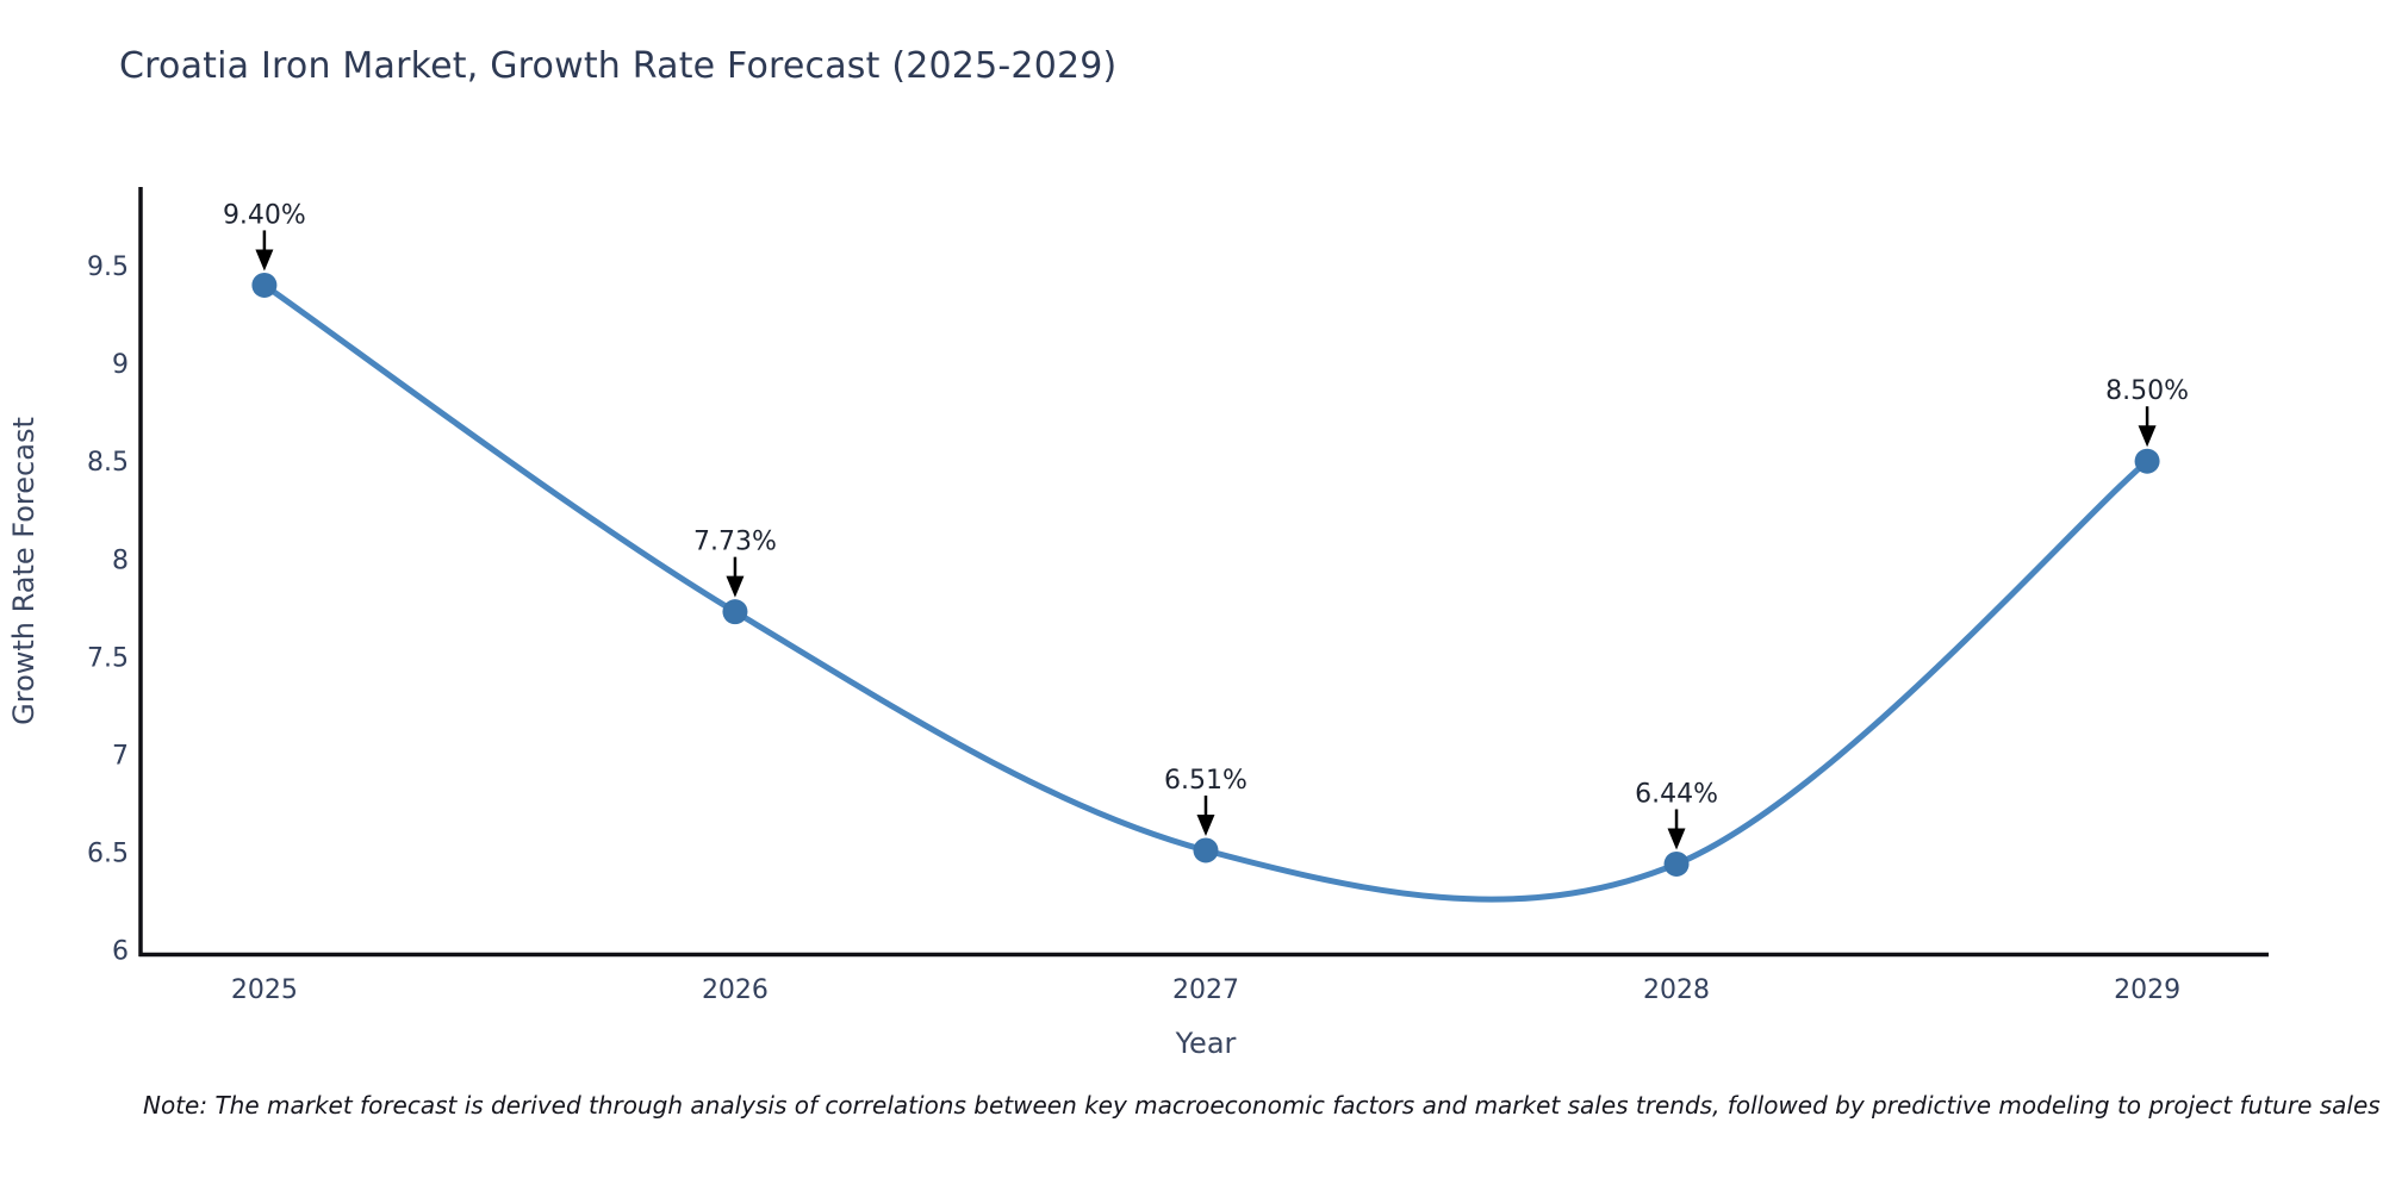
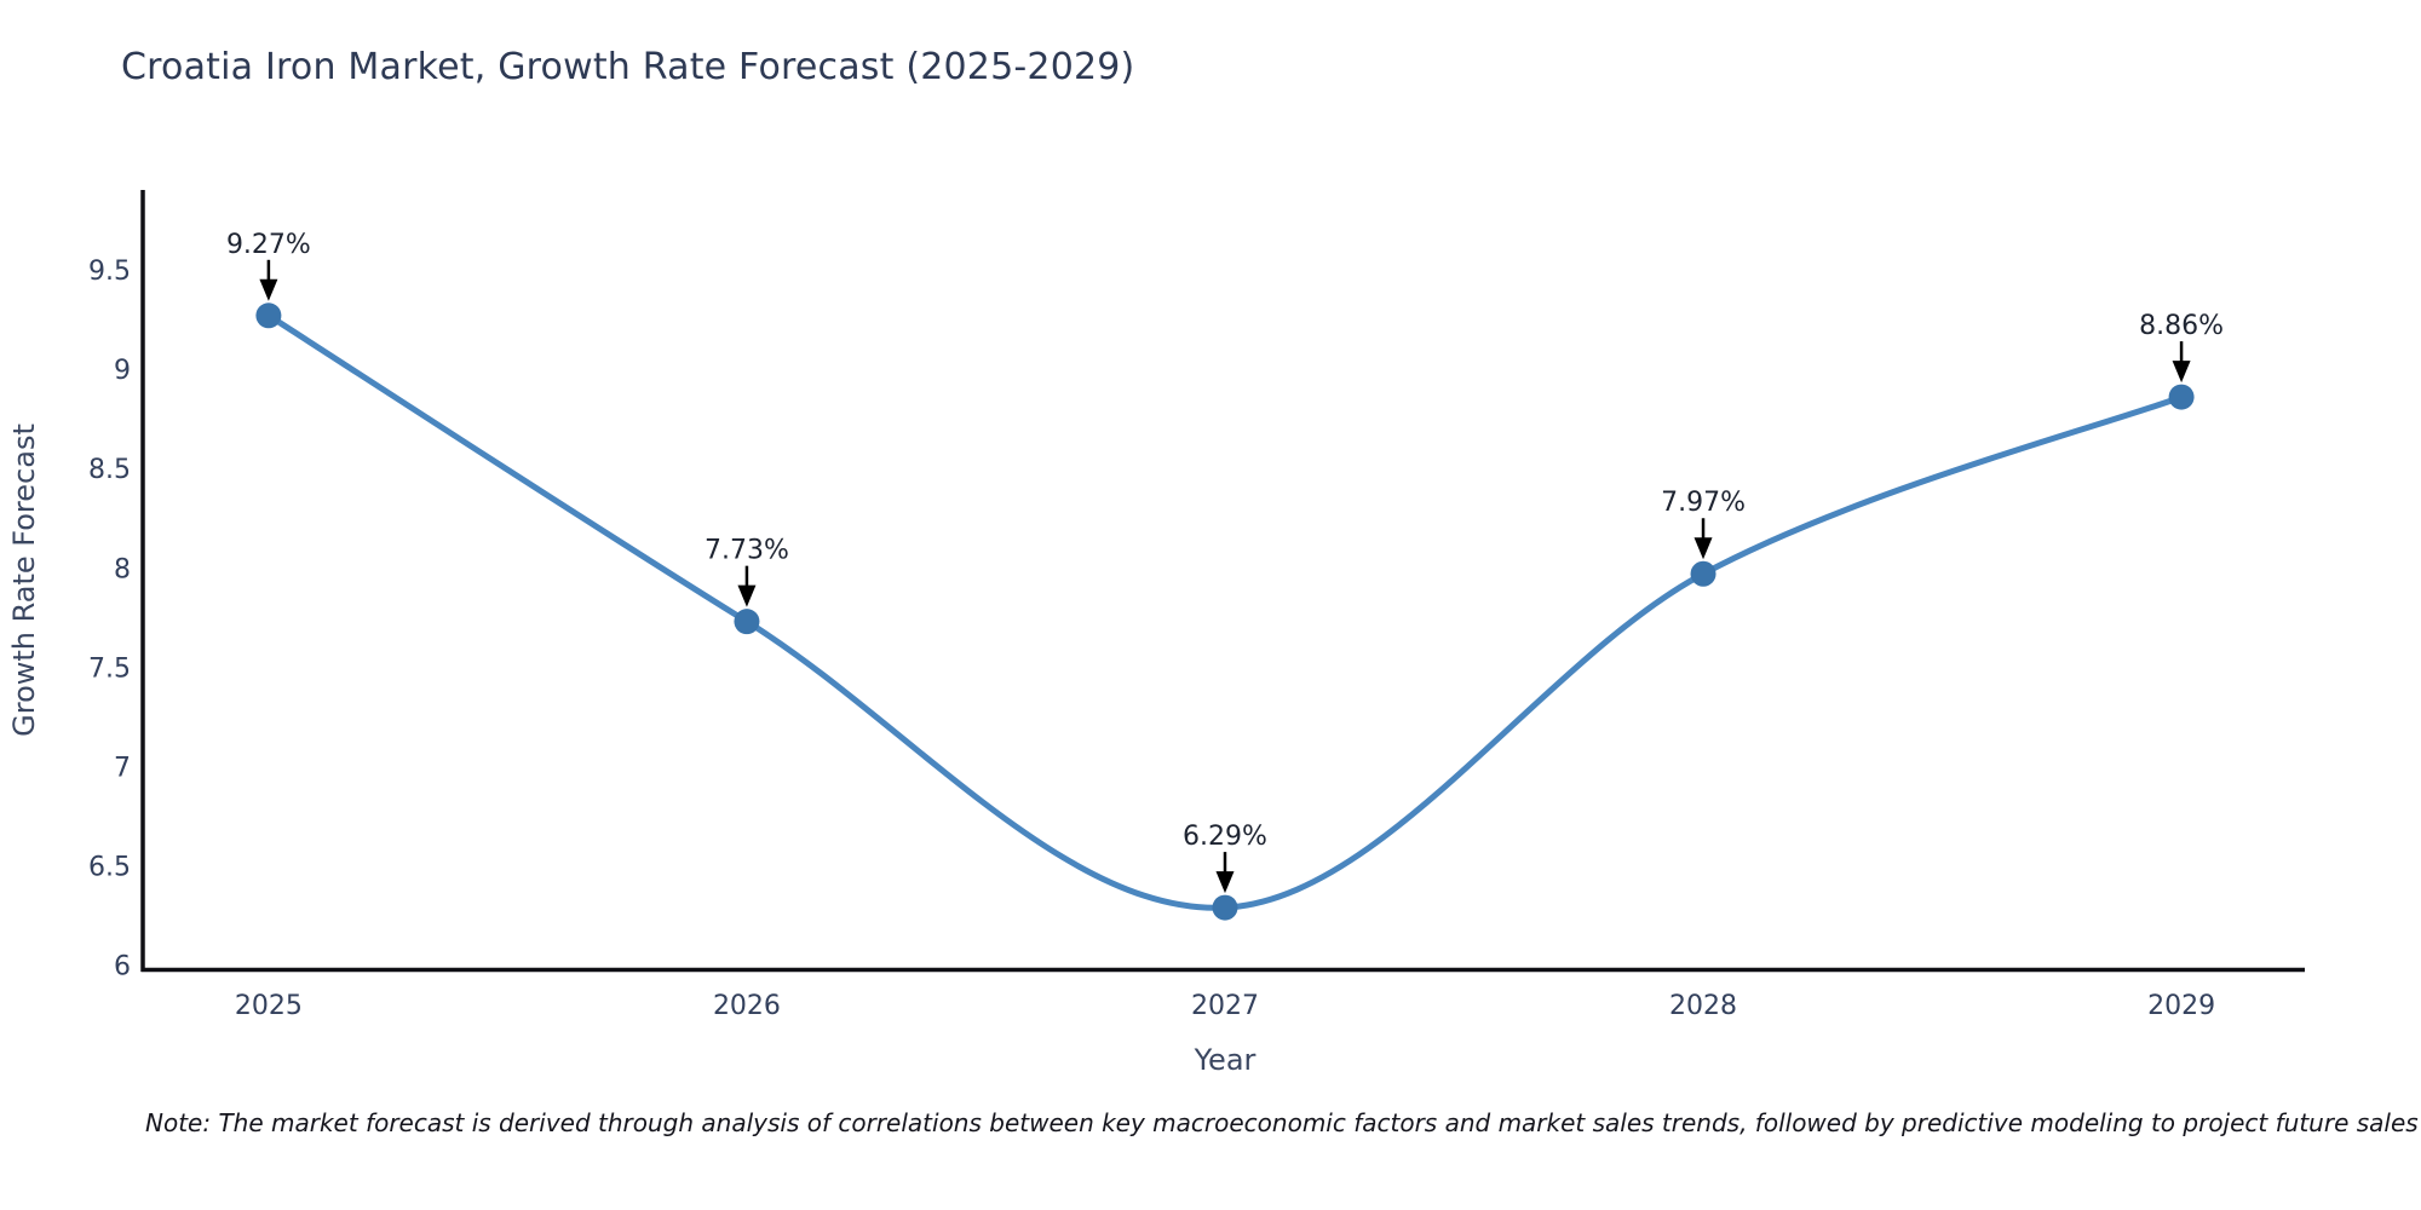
2025: 9.40% -> 9.27%
2027: 6.51% -> 6.29%
2028: 6.44% -> 7.97%
2029: 8.50% -> 8.86%
